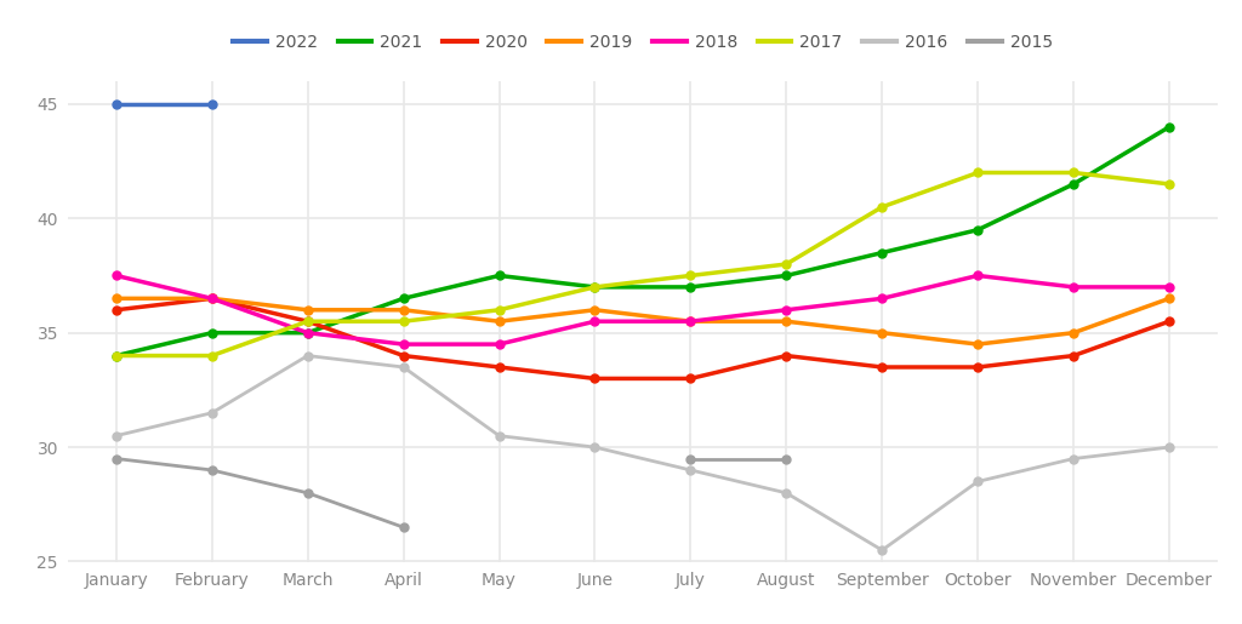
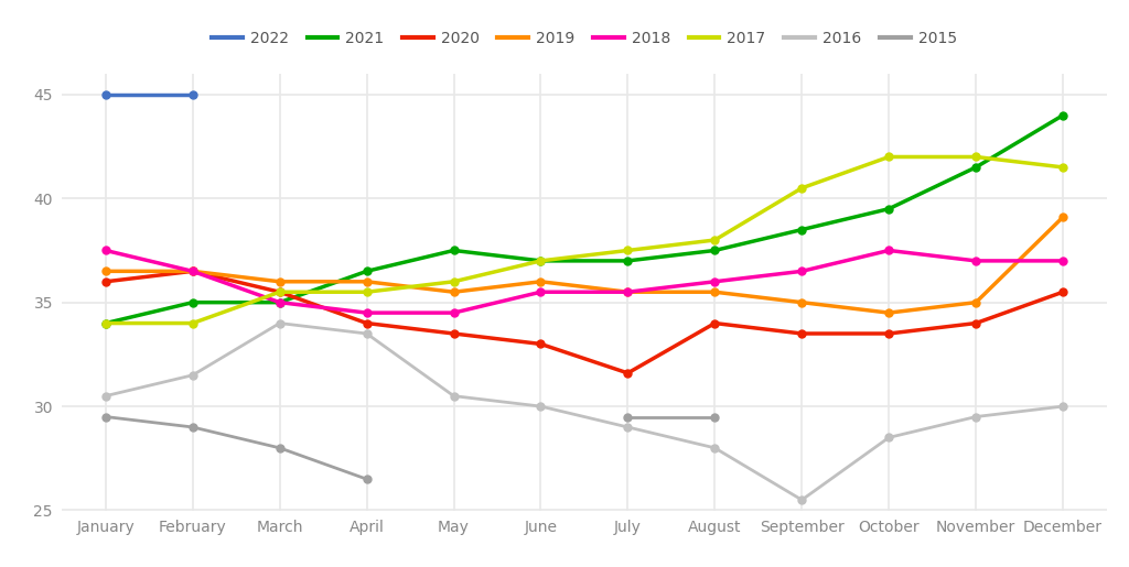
2020/July: 33.0 -> 31.6
2019/December: 36.5 -> 39.1
